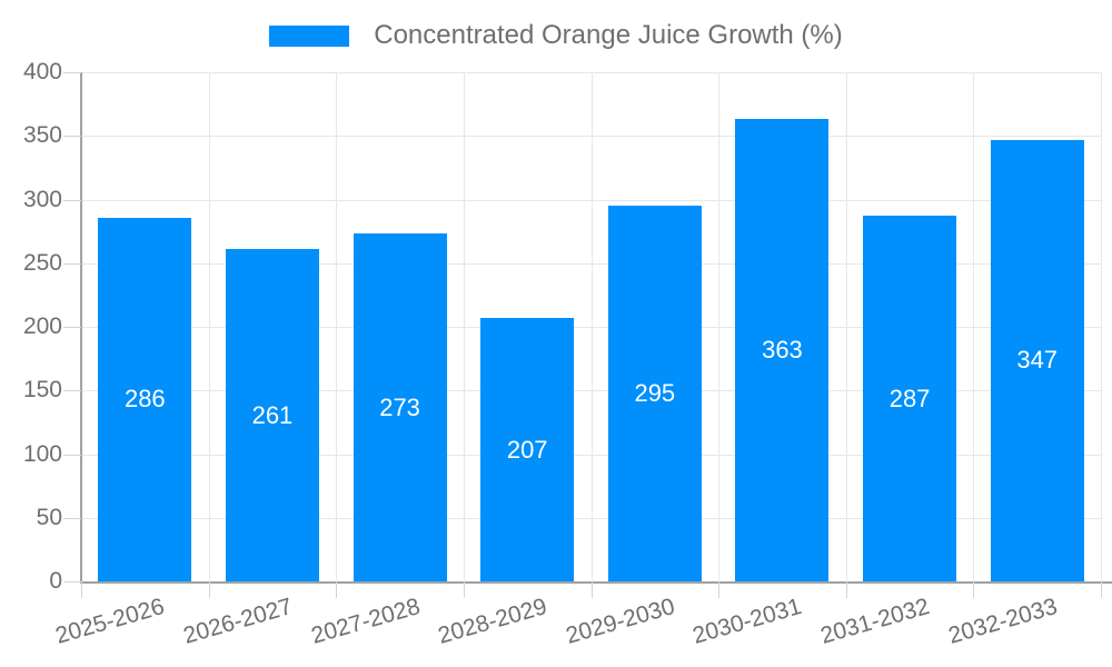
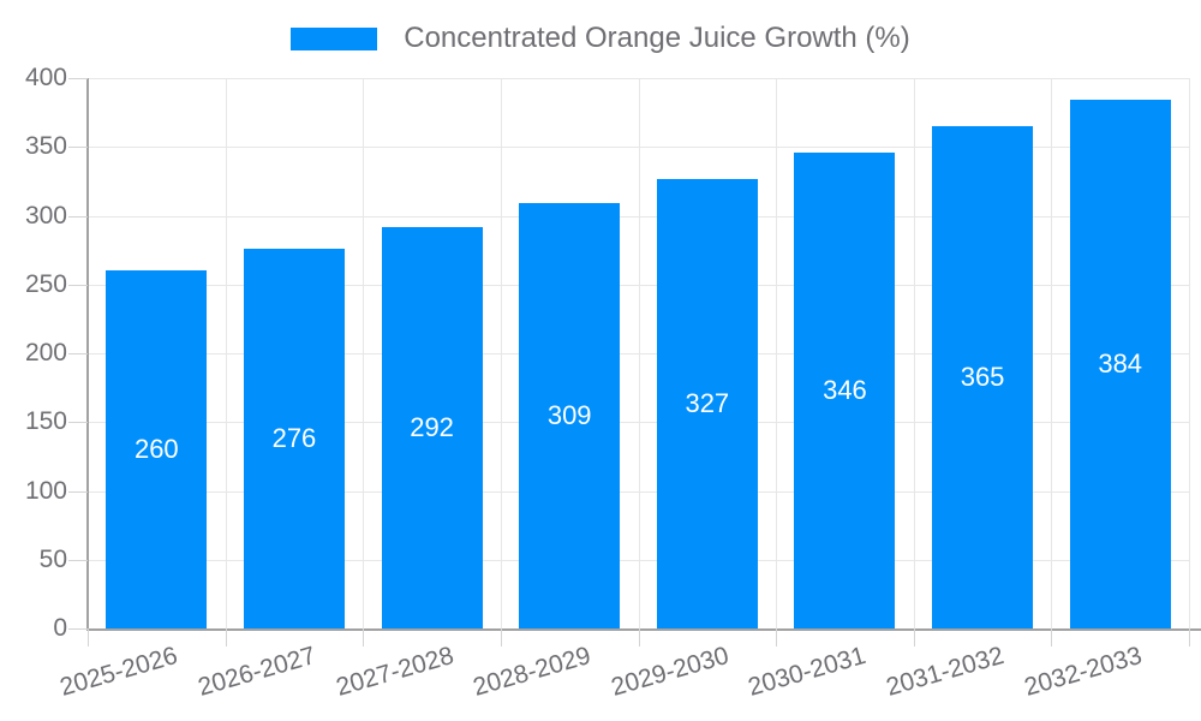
2025-2026: 286 -> 260
2026-2027: 261 -> 276
2027-2028: 273 -> 292
2028-2029: 207 -> 309
2029-2030: 295 -> 327
2030-2031: 363 -> 346
2031-2032: 287 -> 365
2032-2033: 347 -> 384
